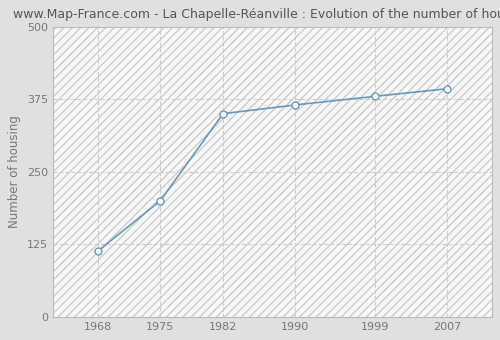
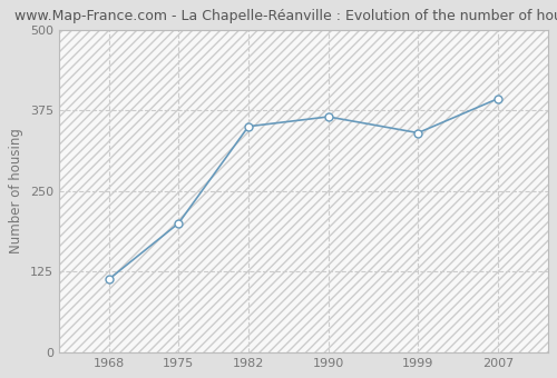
1999: 380 -> 340
